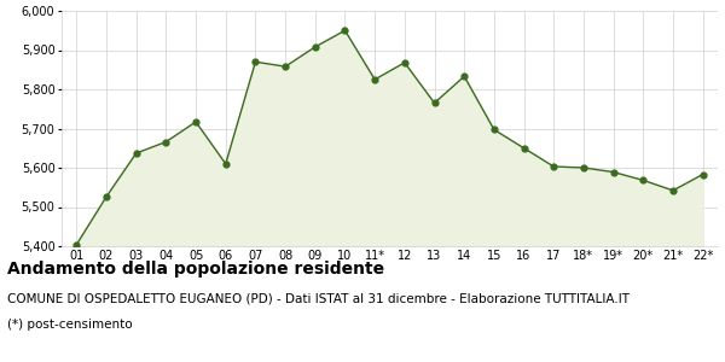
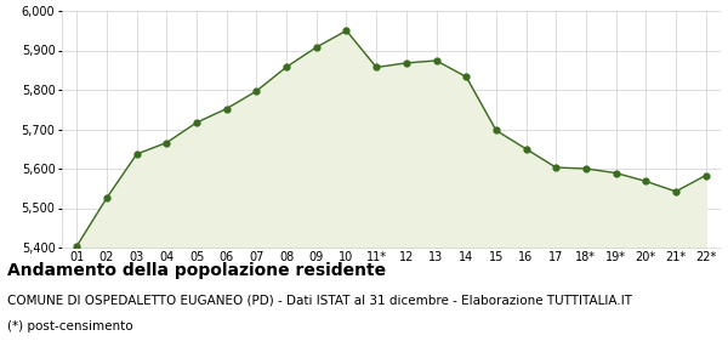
06: 5,610 -> 5,752
07: 5,870 -> 5,797
11*: 5,825 -> 5,857
13: 5,765 -> 5,874
